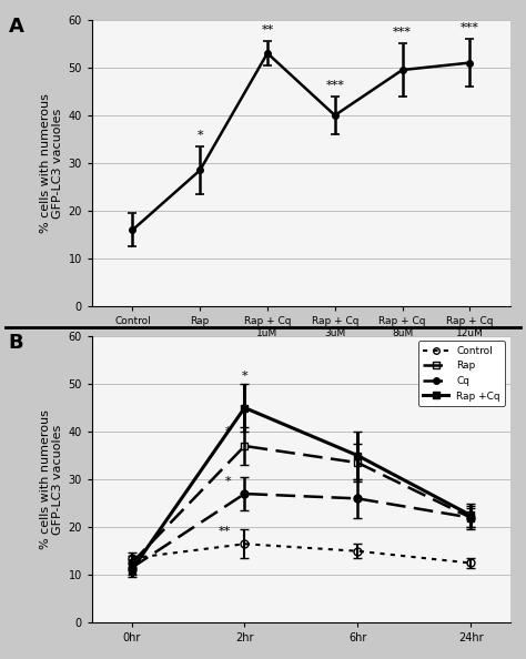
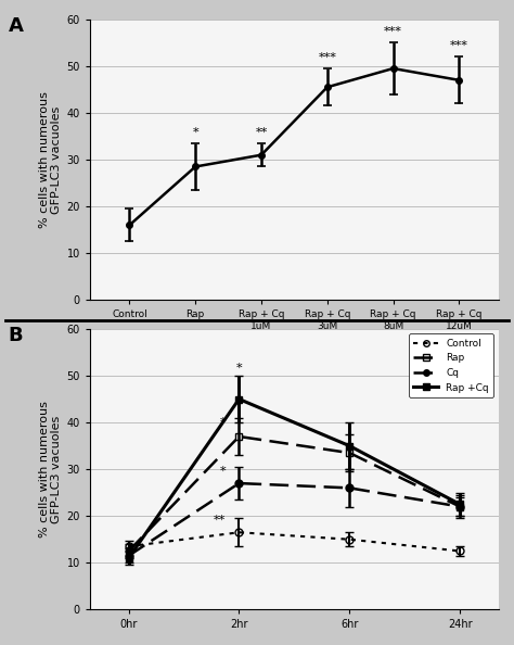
Rap + Cq 1uM: 53.0 -> 31.0
Rap + Cq 3uM: 40.0 -> 45.5
Rap + Cq 12uM: 51.0 -> 47.0
